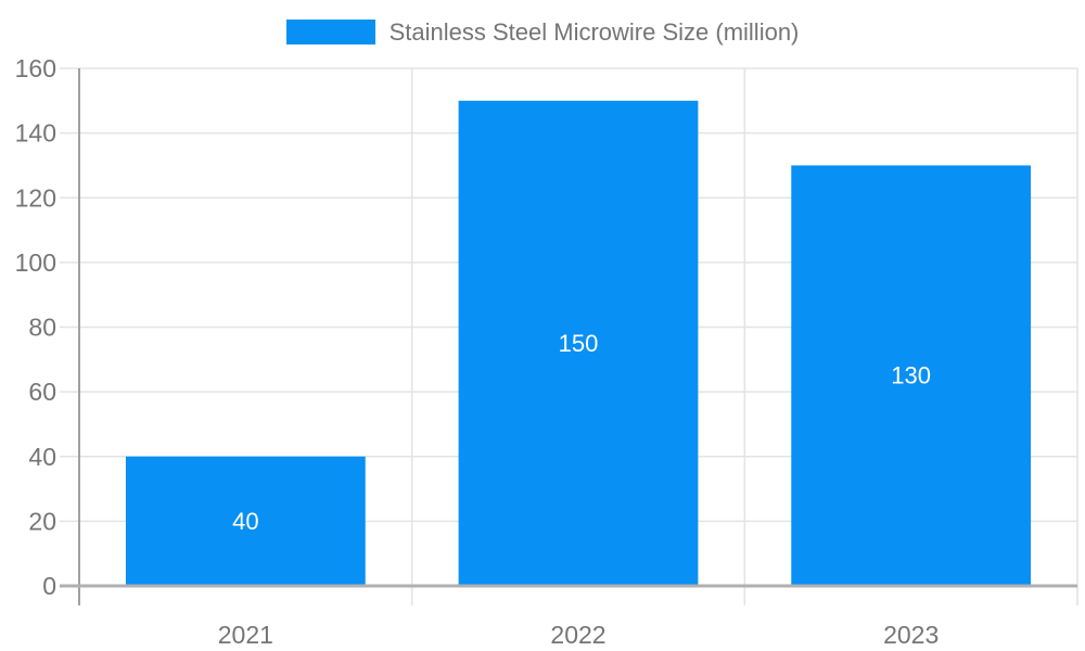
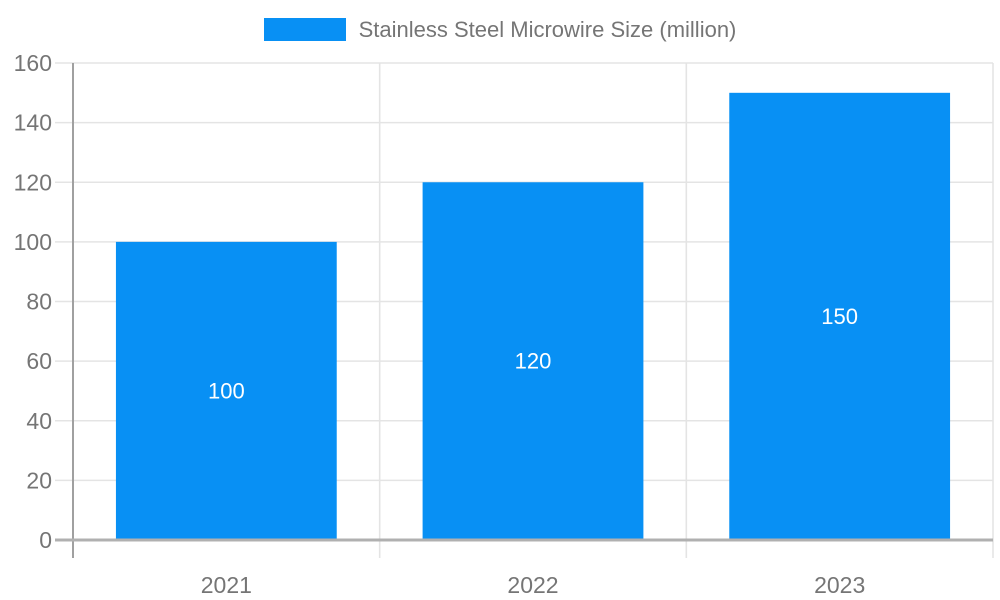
2021: 40 -> 100
2022: 150 -> 120
2023: 130 -> 150
